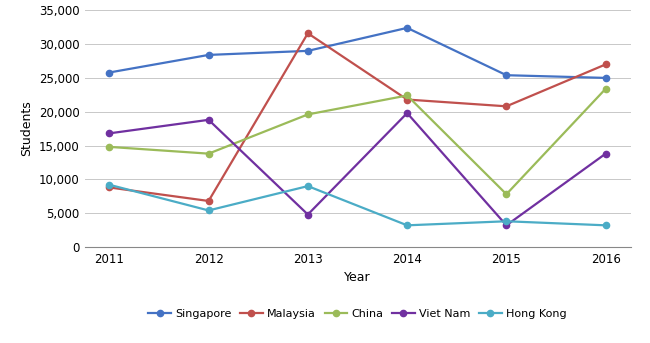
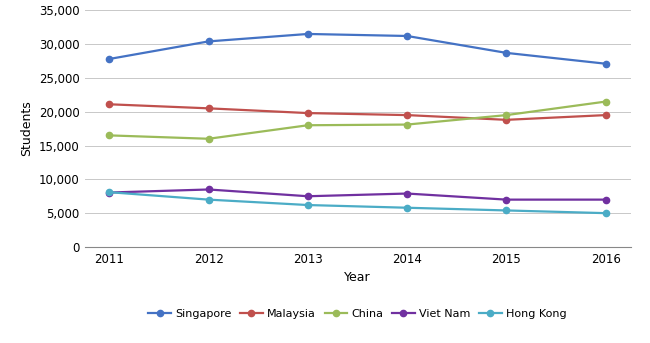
Singapore/2011: 25,800 -> 27,800
Malaysia/2011: 8,800 -> 21,100
China/2011: 14,800 -> 16,500
Viet Nam/2011: 16,800 -> 8,000
Hong Kong/2011: 9,200 -> 8,100
Singapore/2012: 28,400 -> 30,400
Malaysia/2012: 6,800 -> 20,500
China/2012: 13,800 -> 16,000
Viet Nam/2012: 18,800 -> 8,500
Hong Kong/2012: 5,400 -> 7,000
Singapore/2013: 29,000 -> 31,500
Malaysia/2013: 31,600 -> 19,800
China/2013: 19,600 -> 18,000
Viet Nam/2013: 4,800 -> 7,500
Hong Kong/2013: 9,000 -> 6,200
Singapore/2014: 32,400 -> 31,200
Malaysia/2014: 21,800 -> 19,500
China/2014: 22,400 -> 18,100
Viet Nam/2014: 19,800 -> 7,900
Hong Kong/2014: 3,200 -> 5,800
Singapore/2015: 25,400 -> 28,700
Malaysia/2015: 20,800 -> 18,800
China/2015: 7,800 -> 19,500
Viet Nam/2015: 3,200 -> 7,000
Hong Kong/2015: 3,800 -> 5,400
Singapore/2016: 25,000 -> 27,100
Malaysia/2016: 27,000 -> 19,500
China/2016: 23,400 -> 21,500
Viet Nam/2016: 13,800 -> 7,000
Hong Kong/2016: 3,200 -> 5,000
